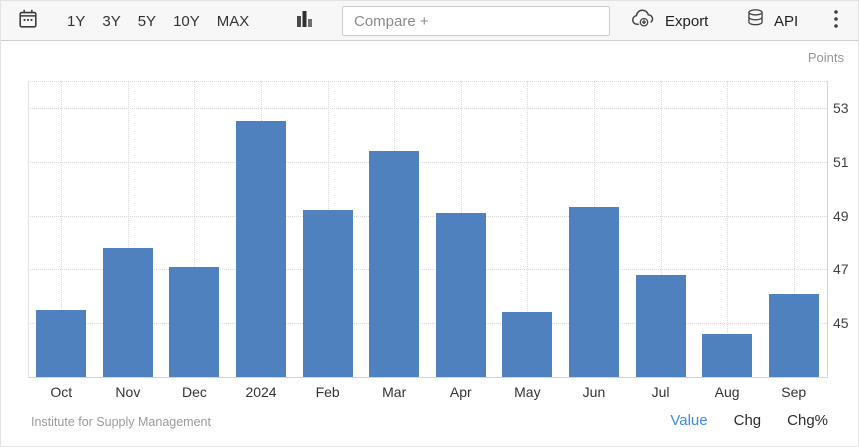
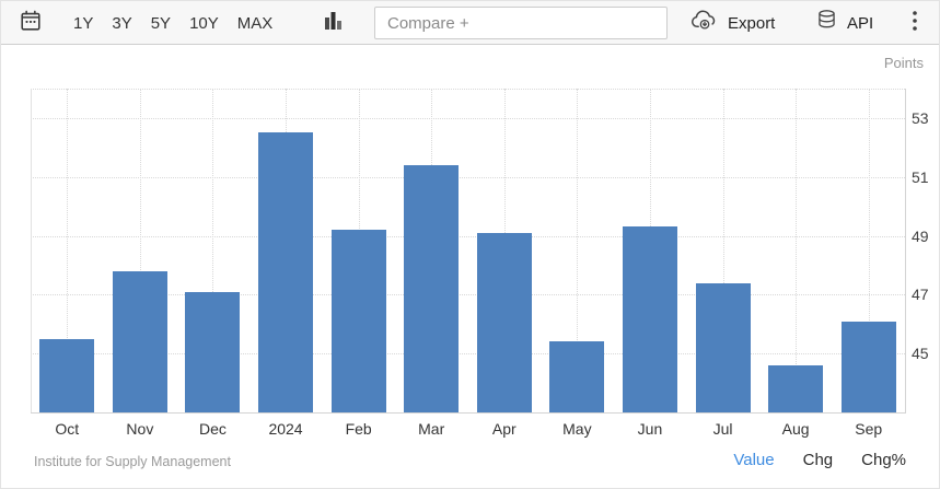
Jul: 46.8 -> 47.4
